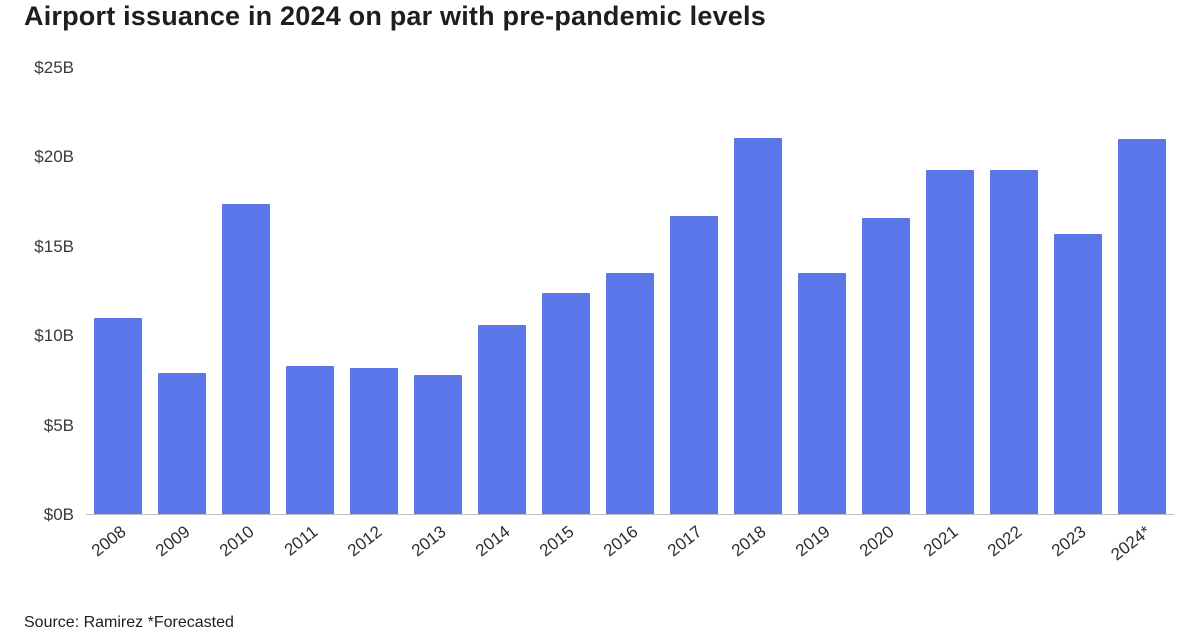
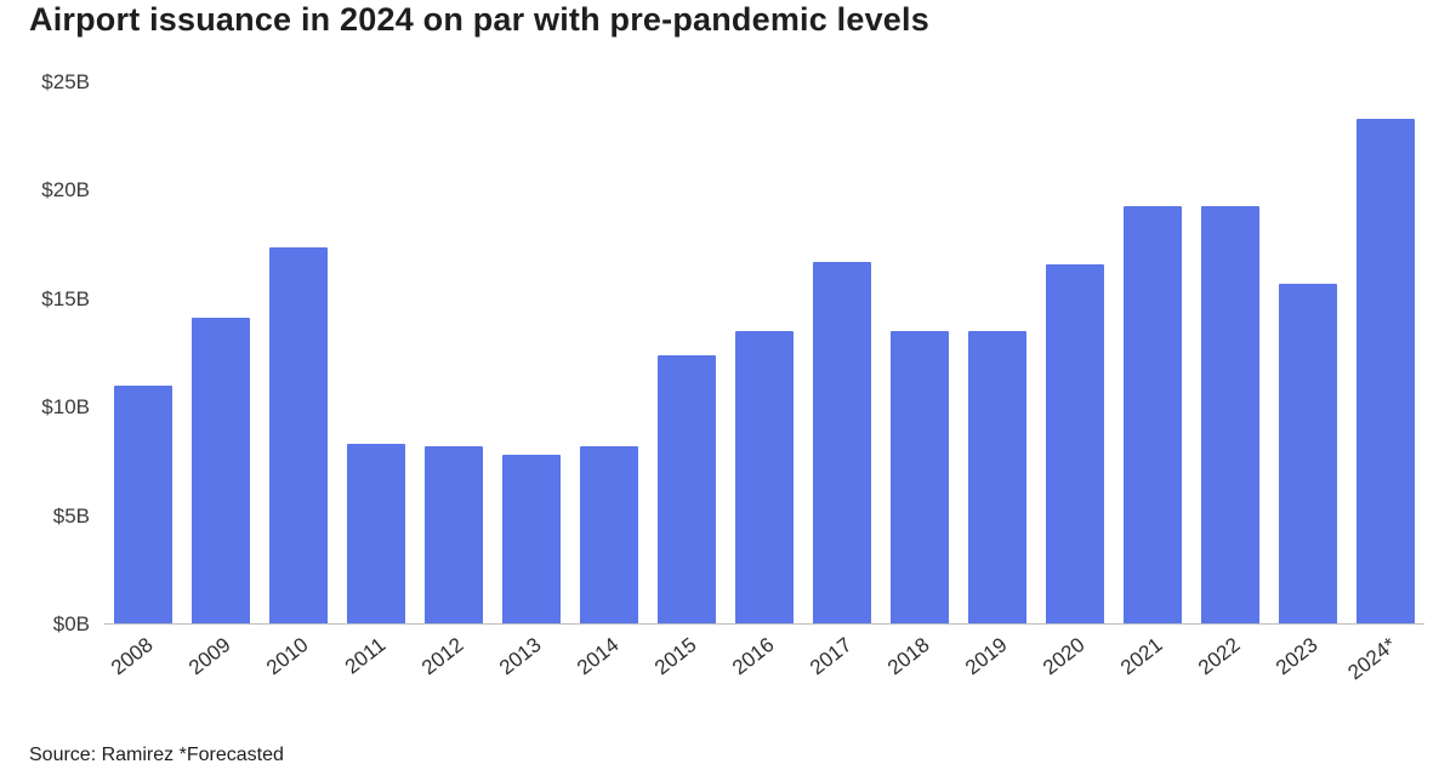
2009: $7.9B -> $14.1B
2014: $10.6B -> $8.2B
2018: $21.1B -> $13.5B
2024*: $21.0B -> $23.3B
